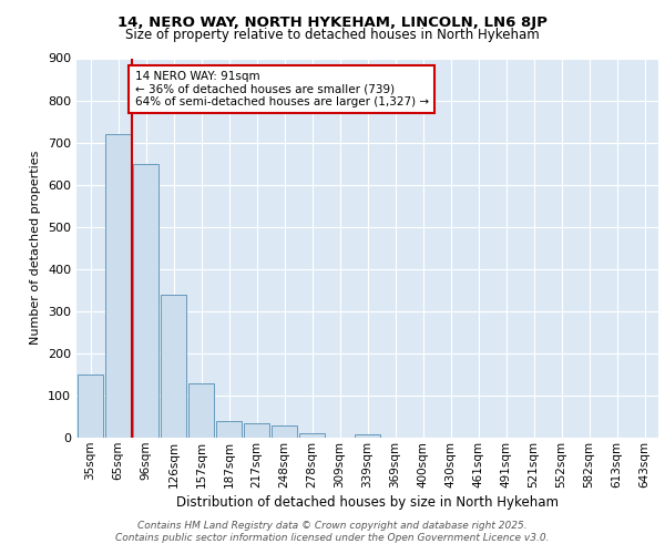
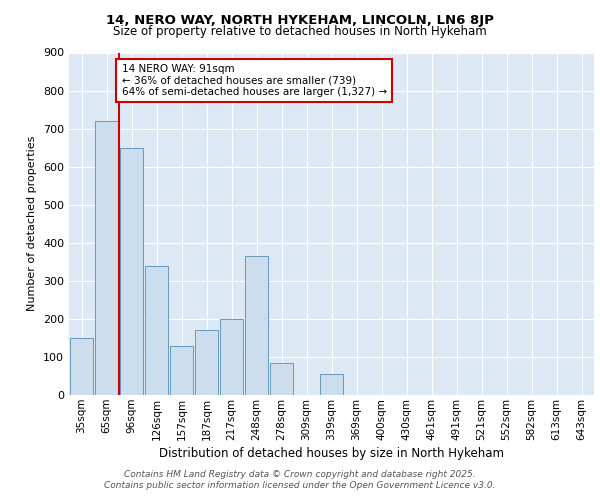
187sqm: 40 -> 170
217sqm: 35 -> 200
248sqm: 28 -> 365
278sqm: 10 -> 85
339sqm: 8 -> 55
